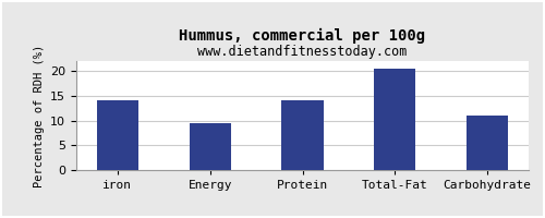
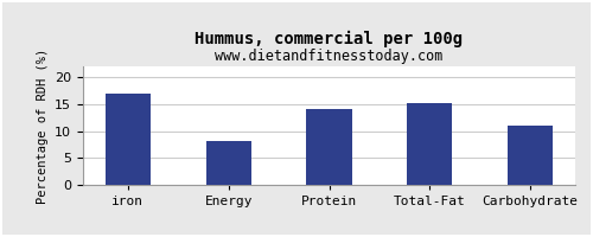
iron: 14.0 -> 17.0
Energy: 9.5 -> 8.2
Total-Fat: 20.5 -> 15.2
